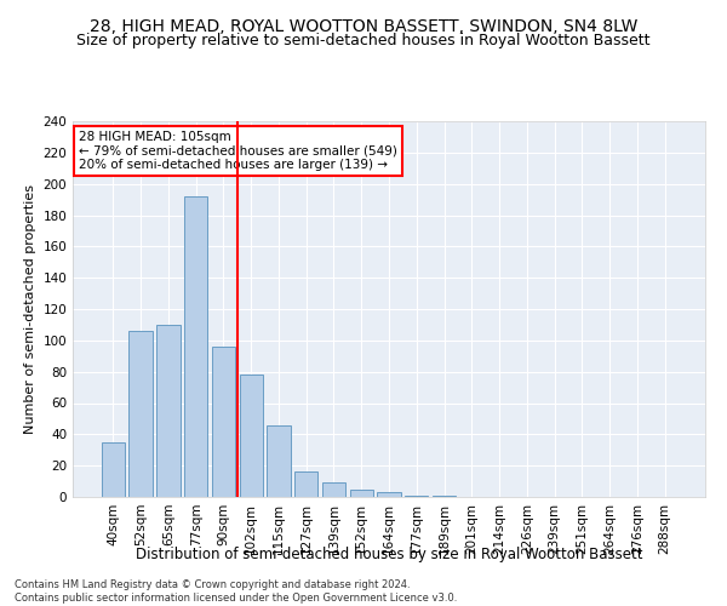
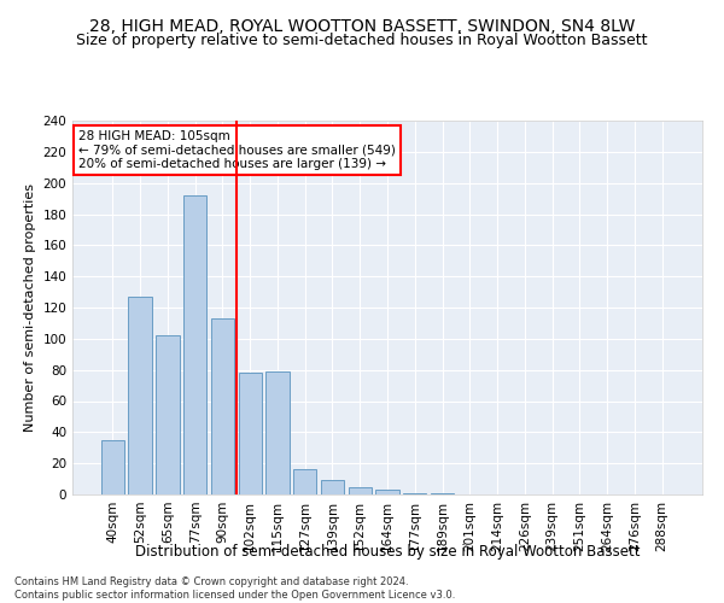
52sqm: 106 -> 127
65sqm: 110 -> 102
90sqm: 96 -> 113
115sqm: 46 -> 79
